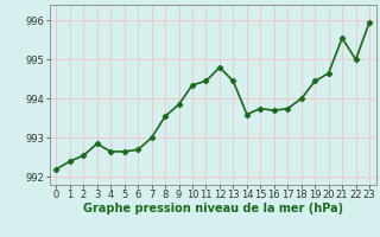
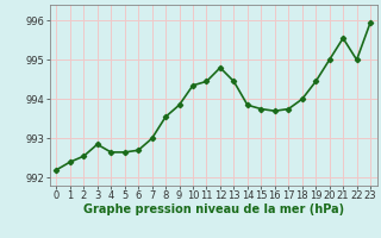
14: 993.60 -> 993.85
20: 994.65 -> 995.00
